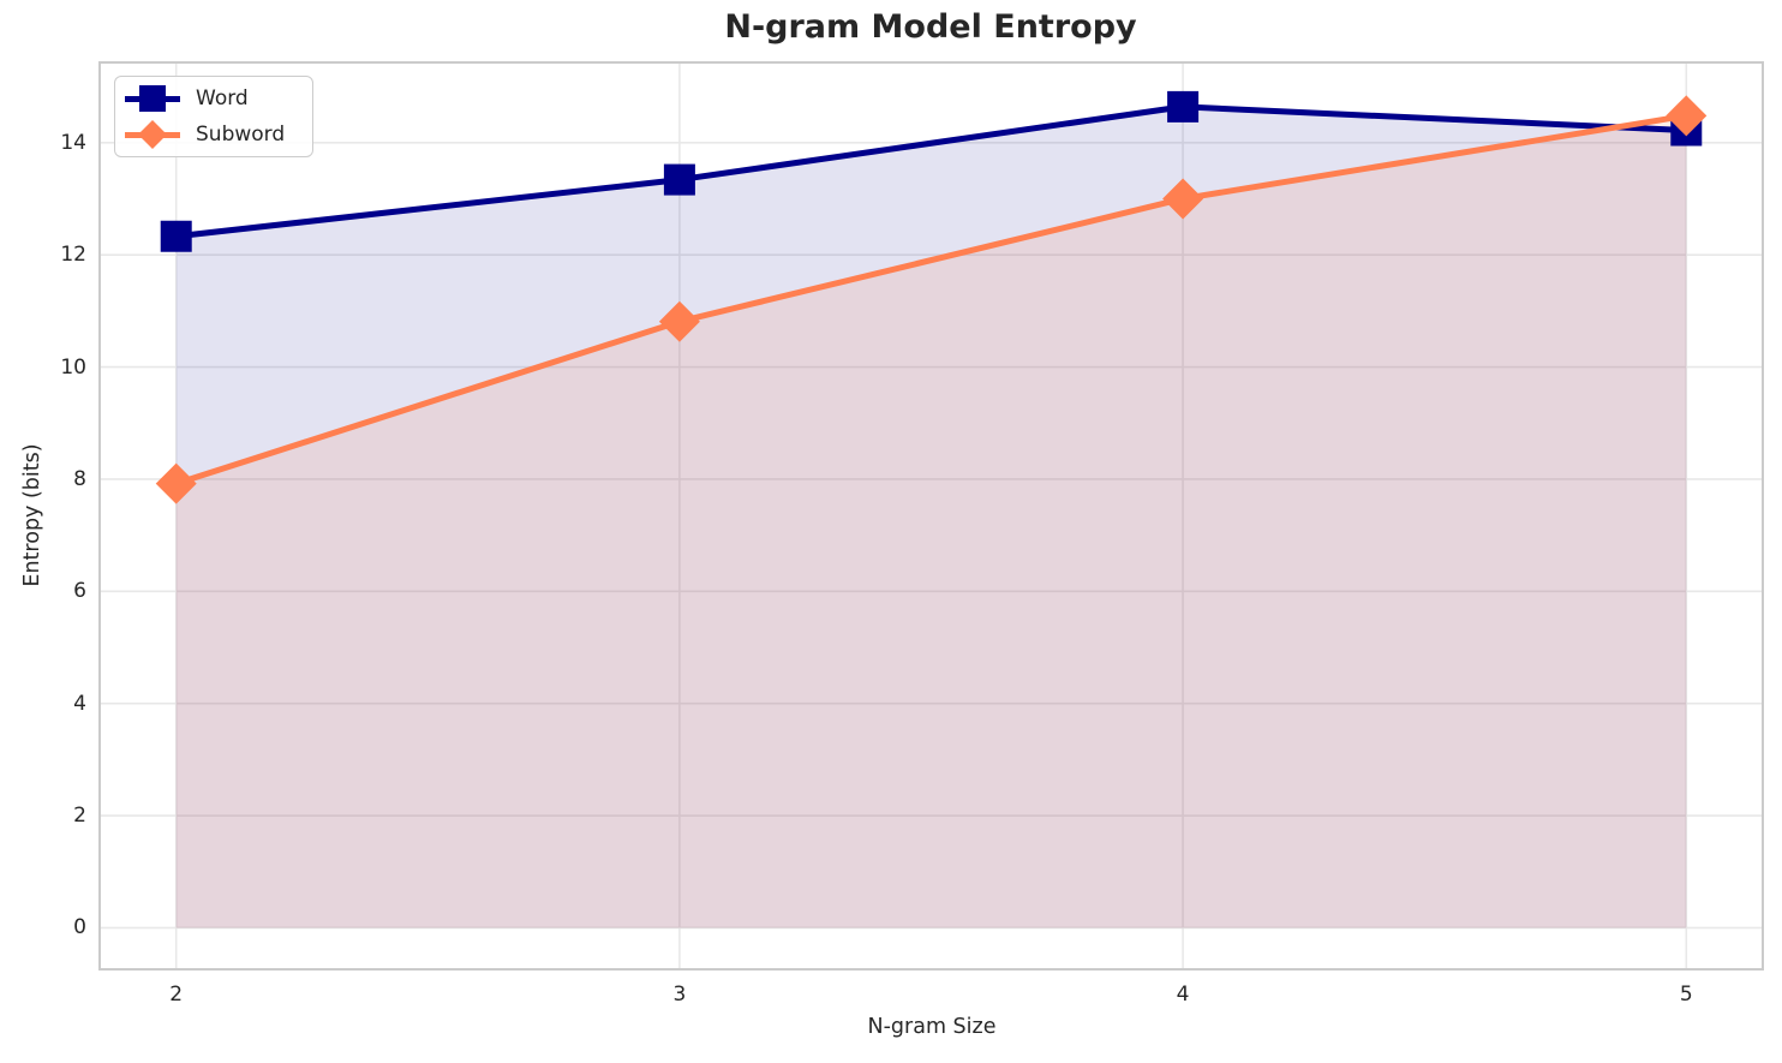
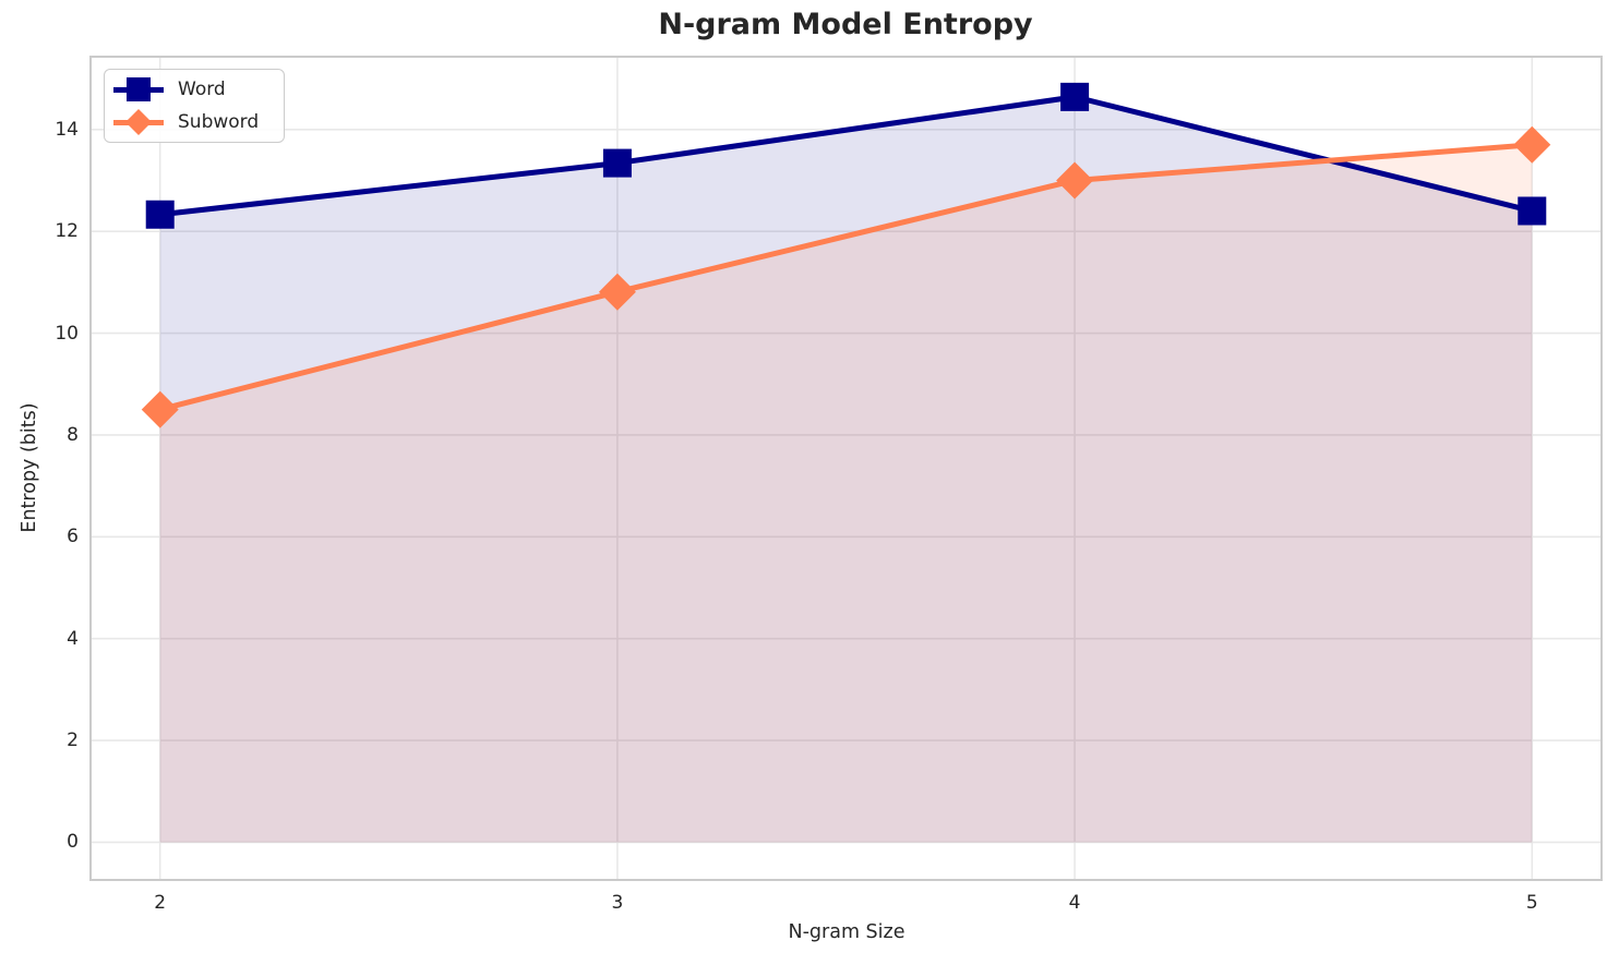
Subword/2: 7.9 -> 8.5
Word/5: 14.2 -> 12.4
Subword/5: 14.5 -> 13.7
